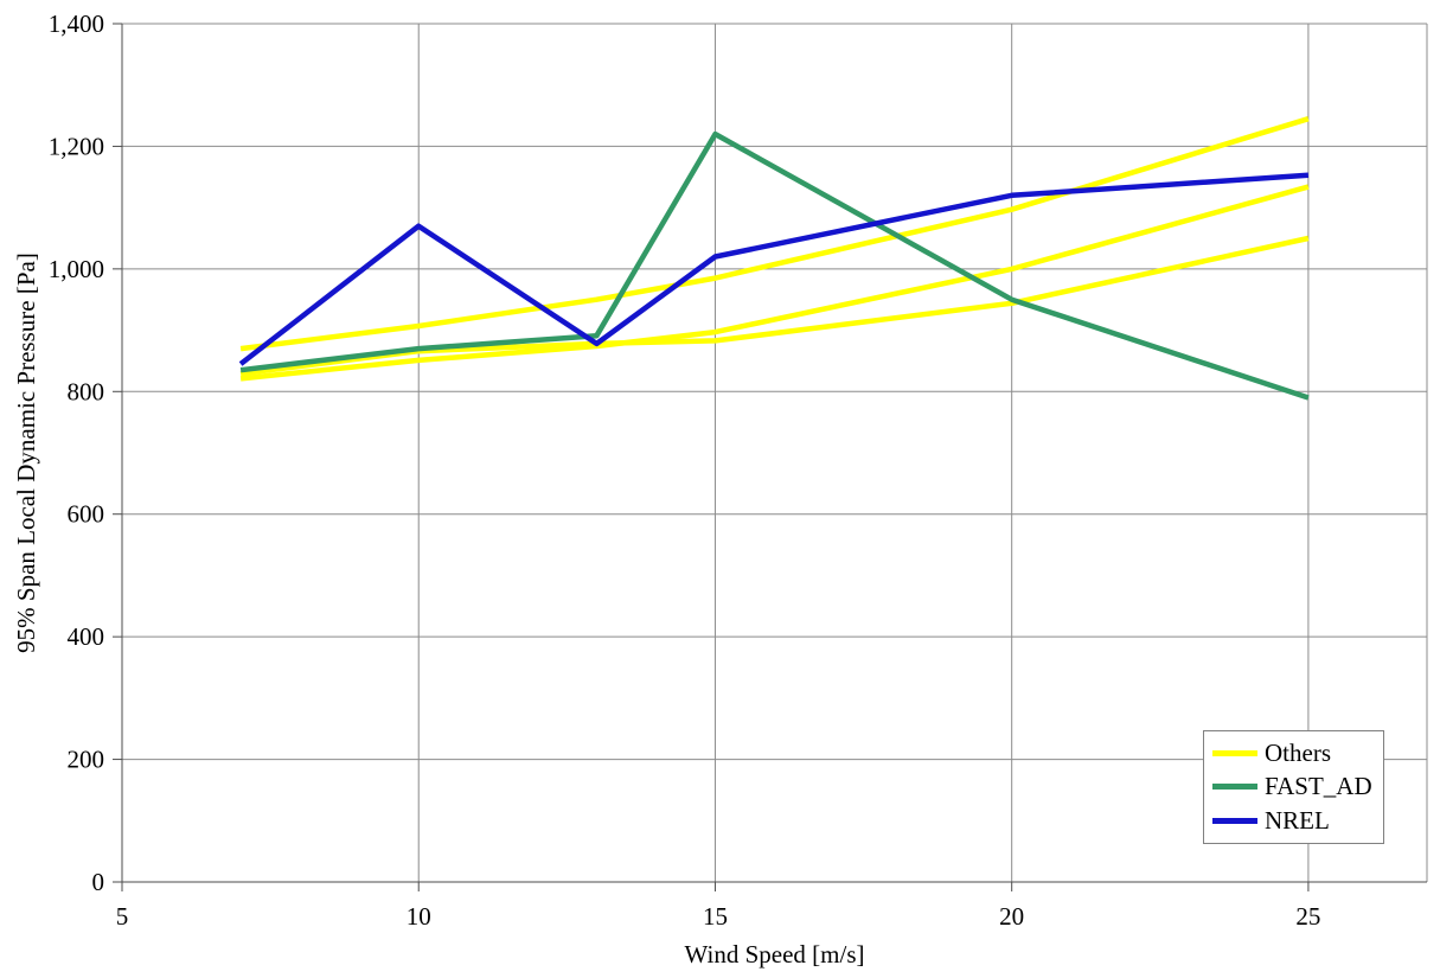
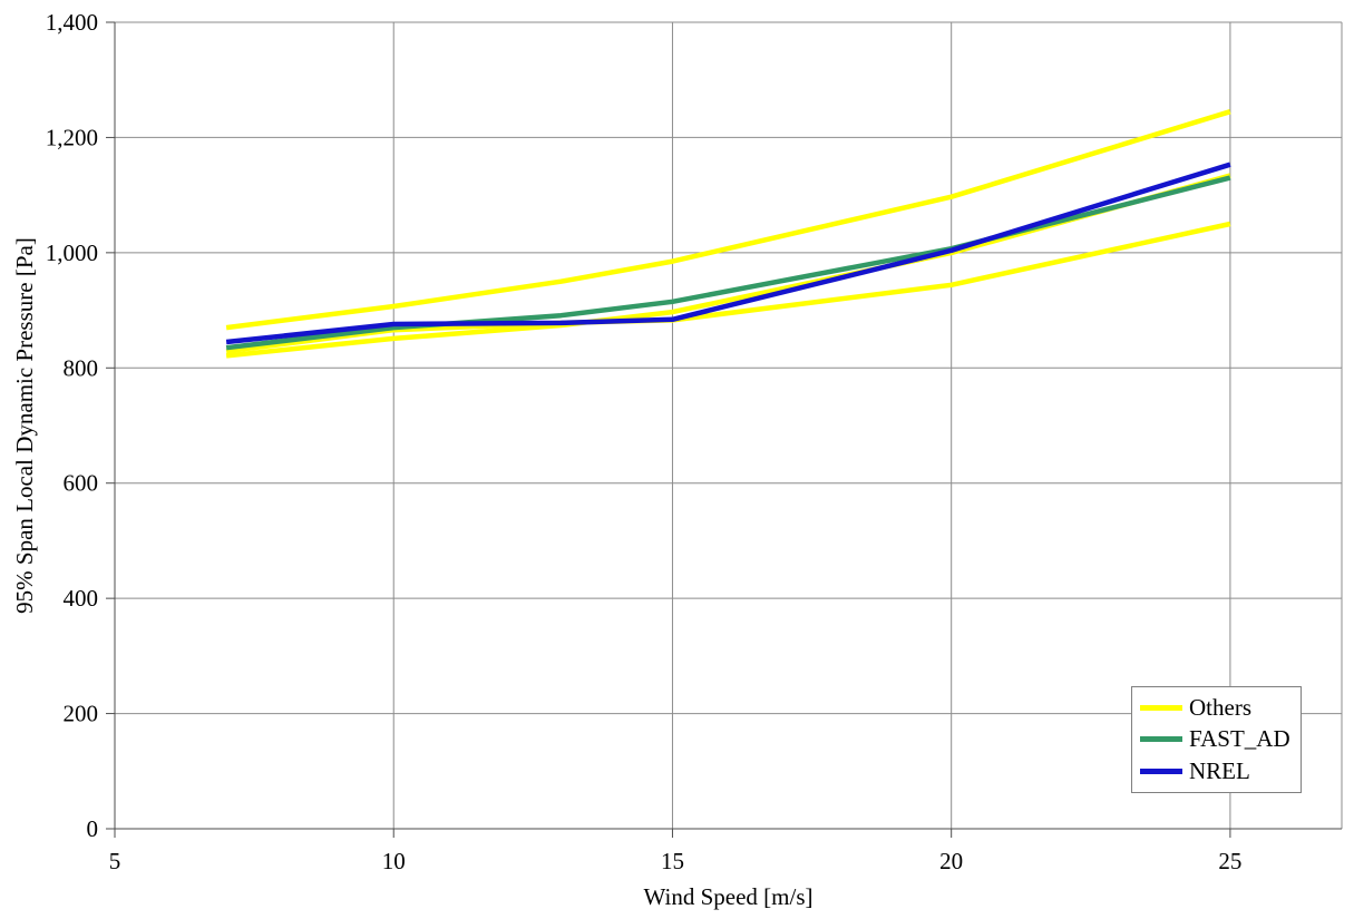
NREL/10: 1070 -> 880
FAST_AD/15: 1220 -> 920
NREL/15: 1020 -> 880
FAST_AD/20: 950 -> 1010
NREL/20: 1120 -> 1000
FAST_AD/25: 790 -> 1130
